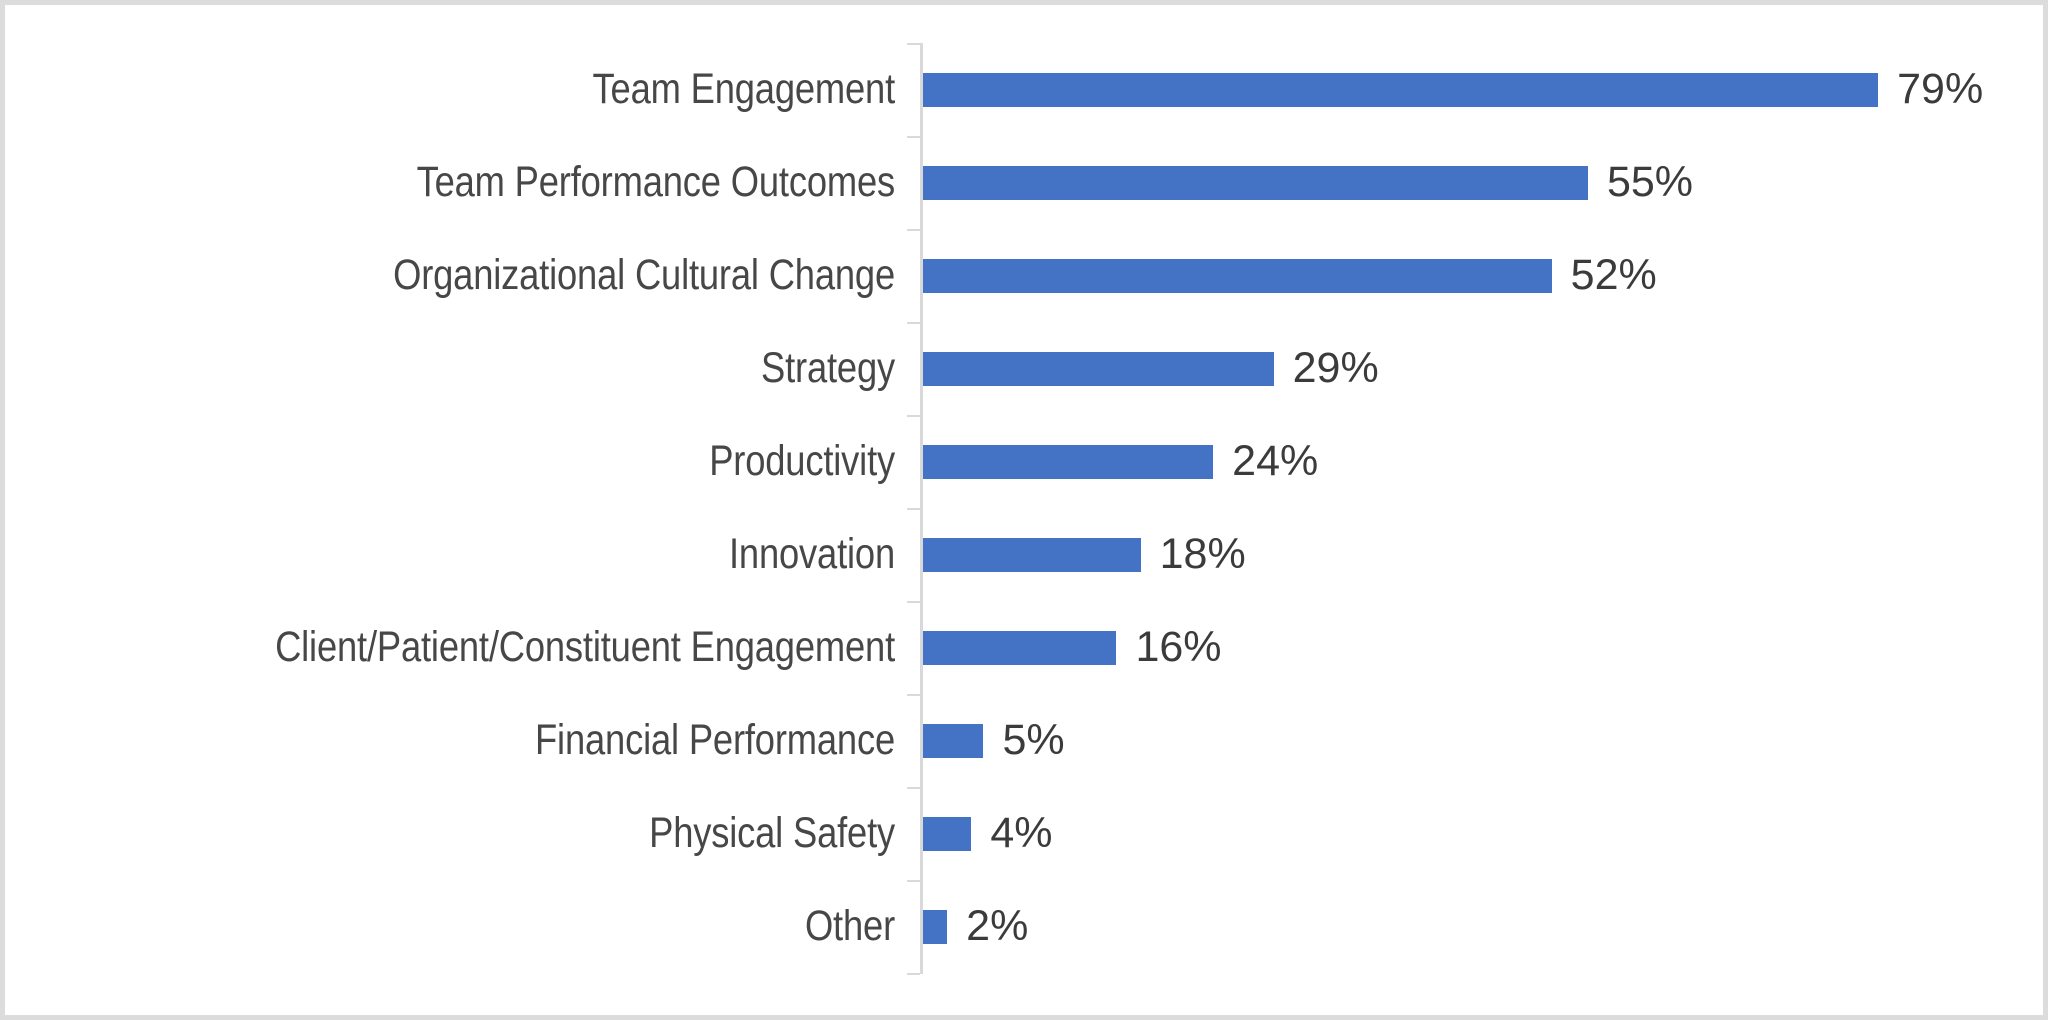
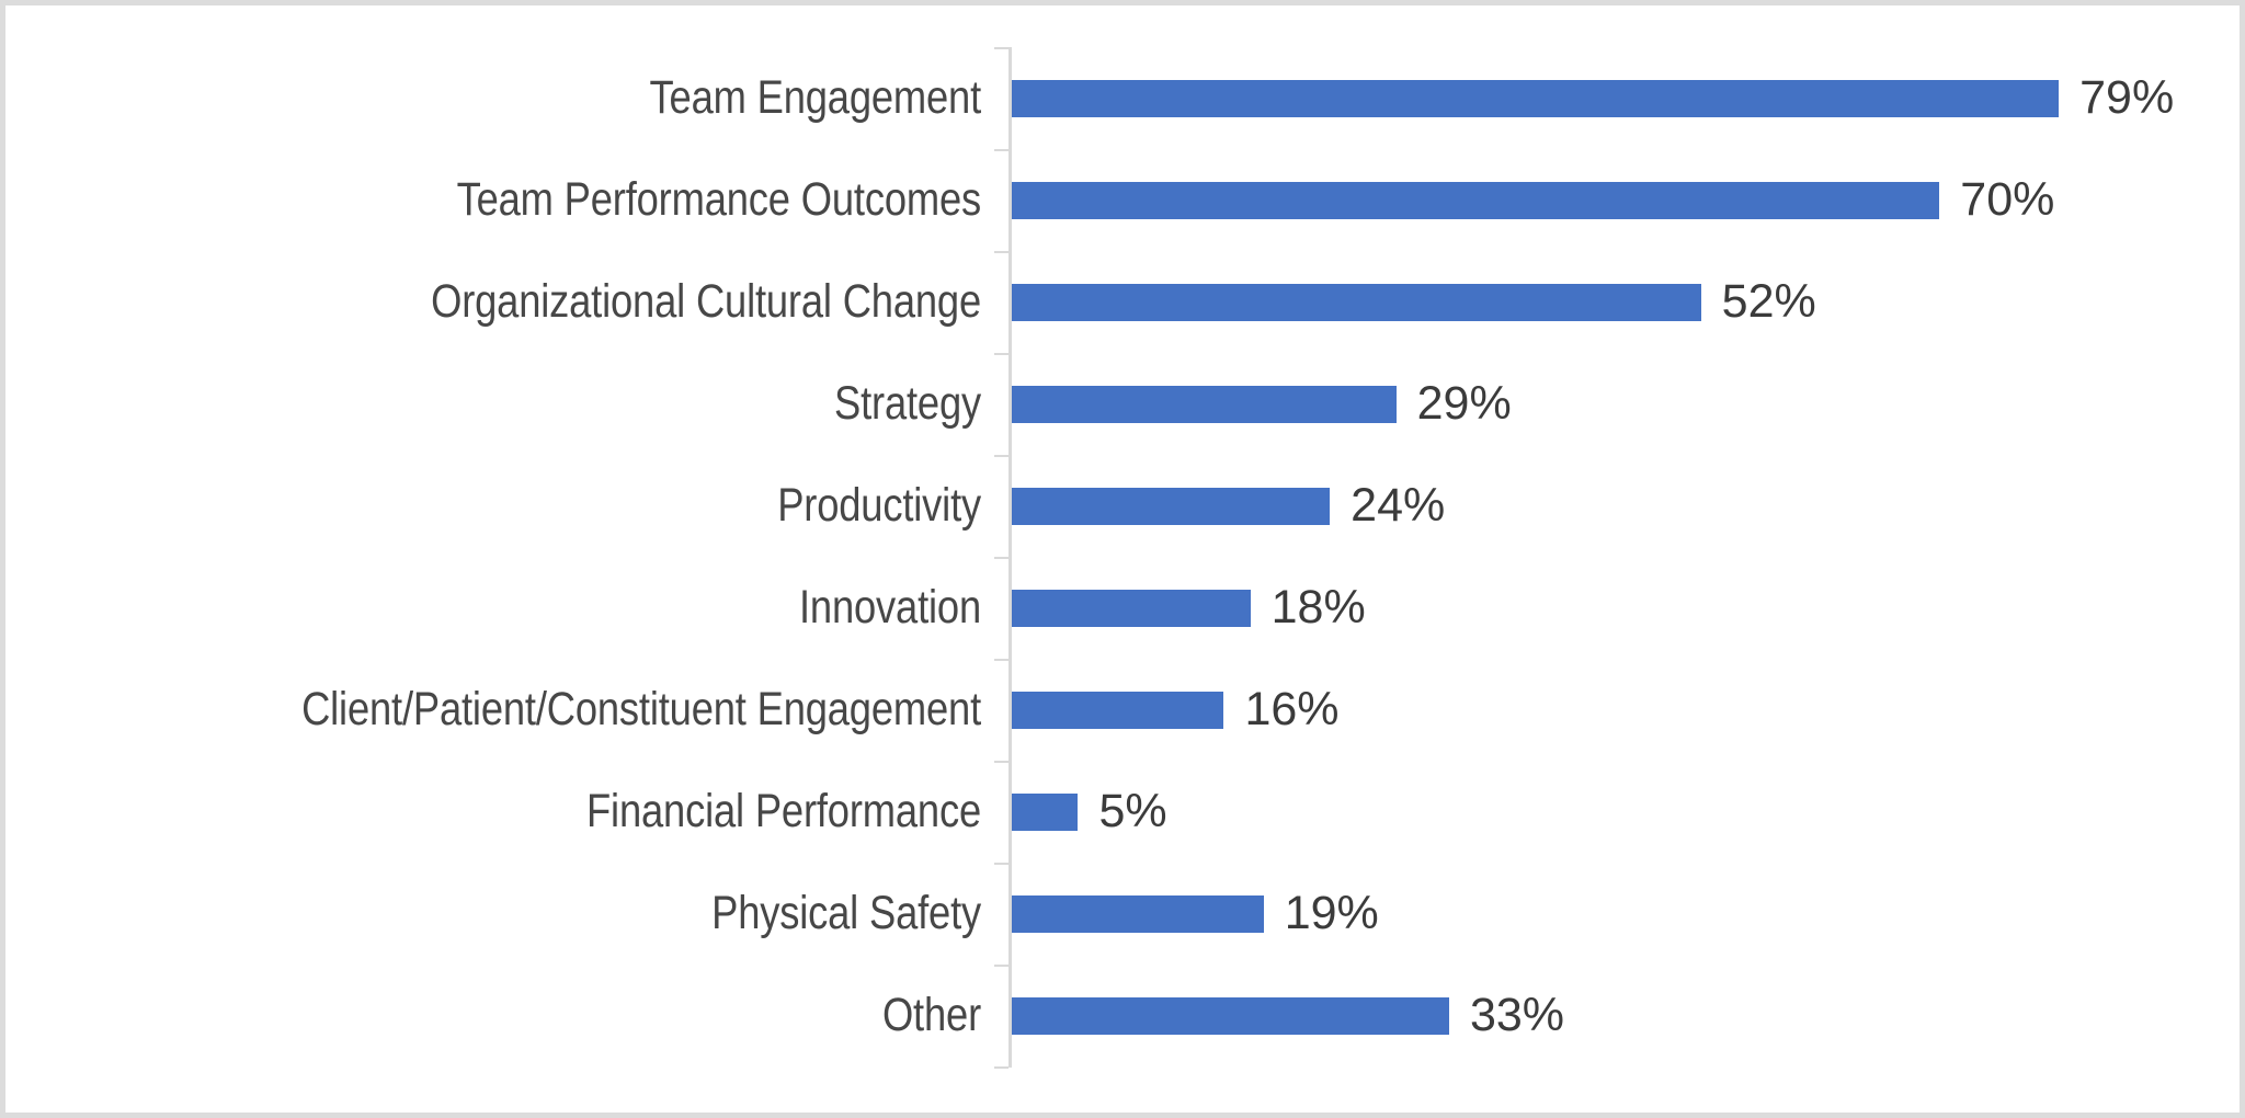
Team Performance Outcomes: 55% -> 70%
Physical Safety: 4% -> 19%
Other: 2% -> 33%
